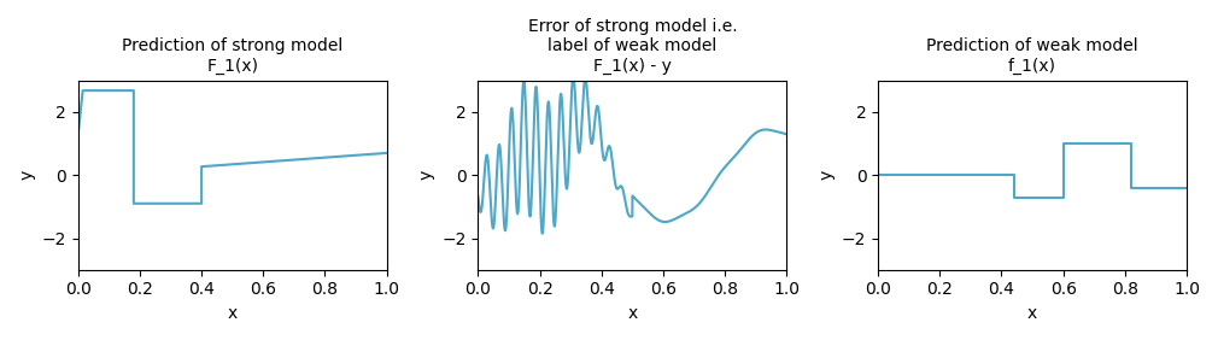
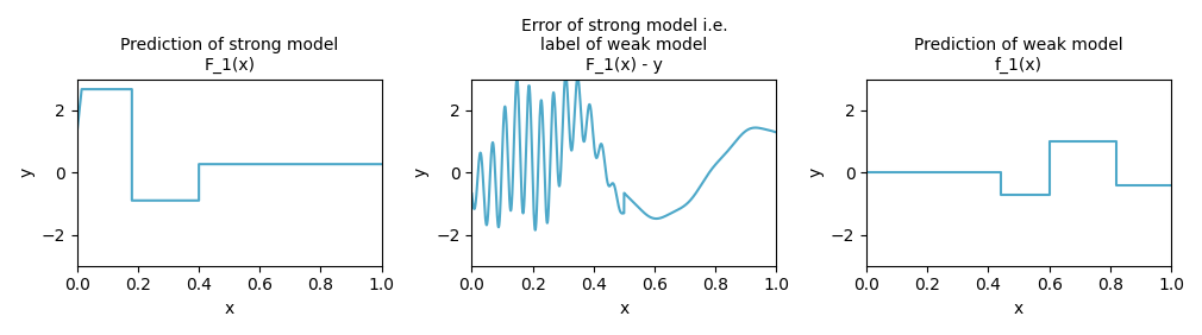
Prediction of strong model F_1(x)/1.0: 0.70 -> 0.27
